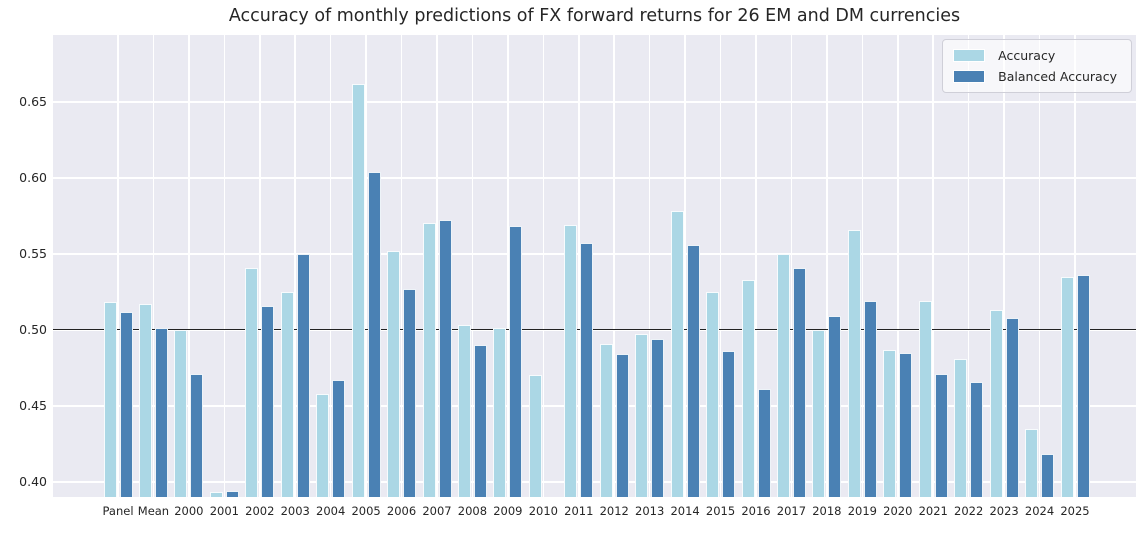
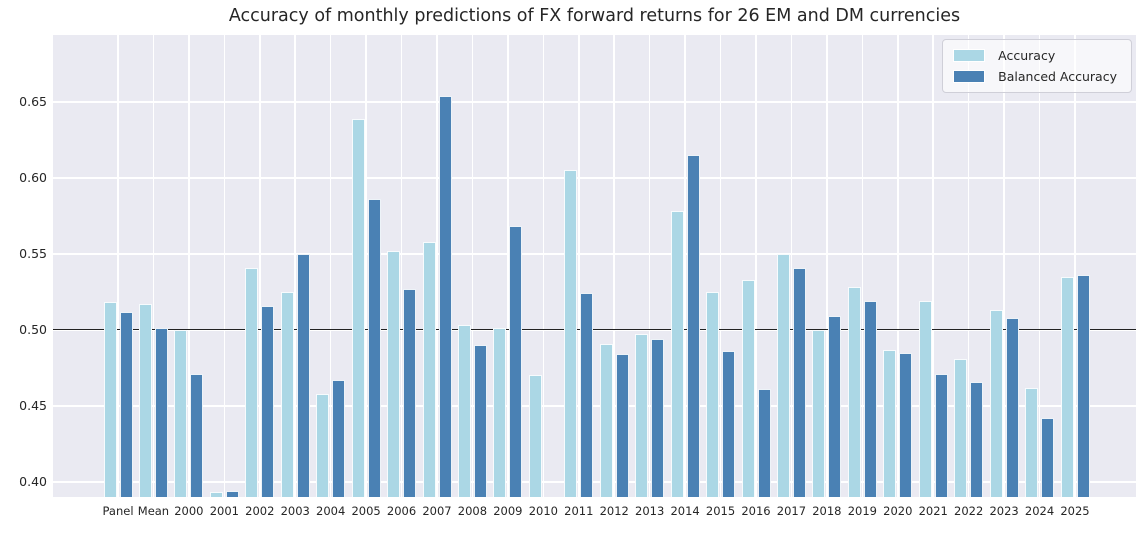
Accuracy/2005: 0.662 -> 0.639
Balanced Accuracy/2005: 0.604 -> 0.586
Accuracy/2007: 0.570 -> 0.558
Balanced Accuracy/2007: 0.572 -> 0.654
Accuracy/2011: 0.569 -> 0.605
Balanced Accuracy/2011: 0.557 -> 0.524
Balanced Accuracy/2014: 0.556 -> 0.615
Accuracy/2019: 0.566 -> 0.528
Accuracy/2024: 0.435 -> 0.462
Balanced Accuracy/2024: 0.418 -> 0.442
